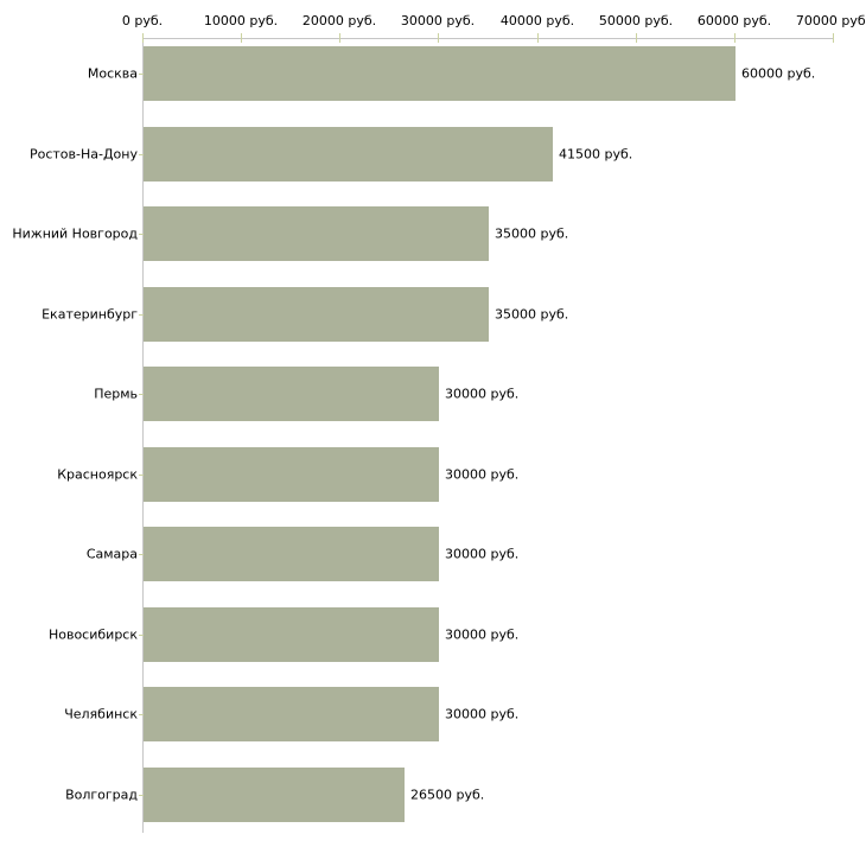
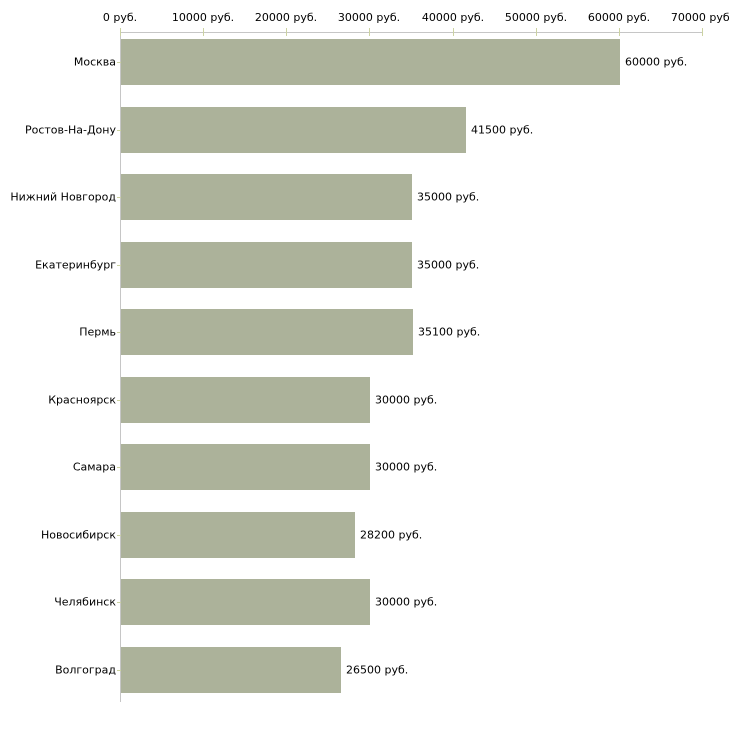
Пермь: 30000 -> 35100
Новосибирск: 30000 -> 28200
